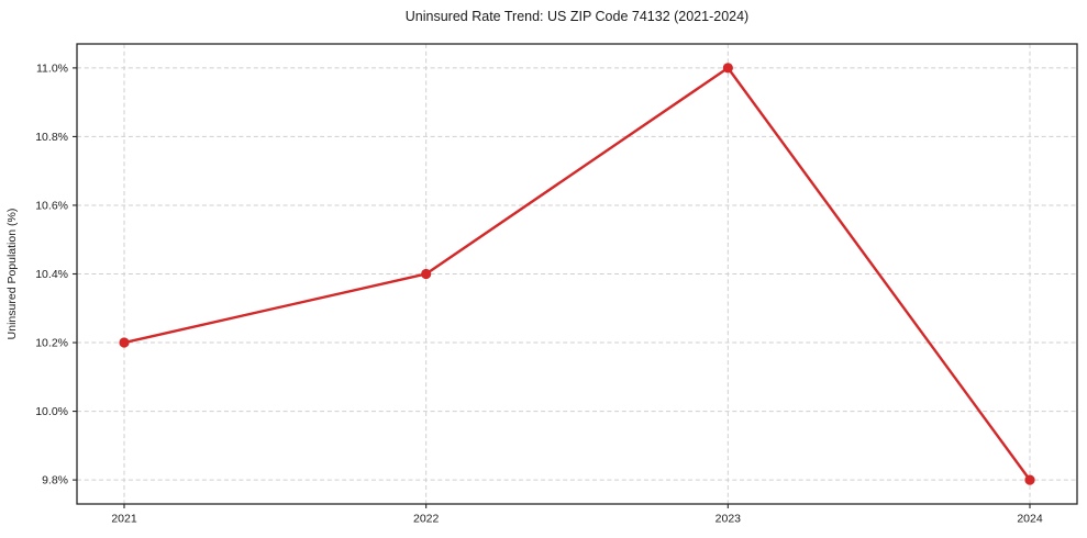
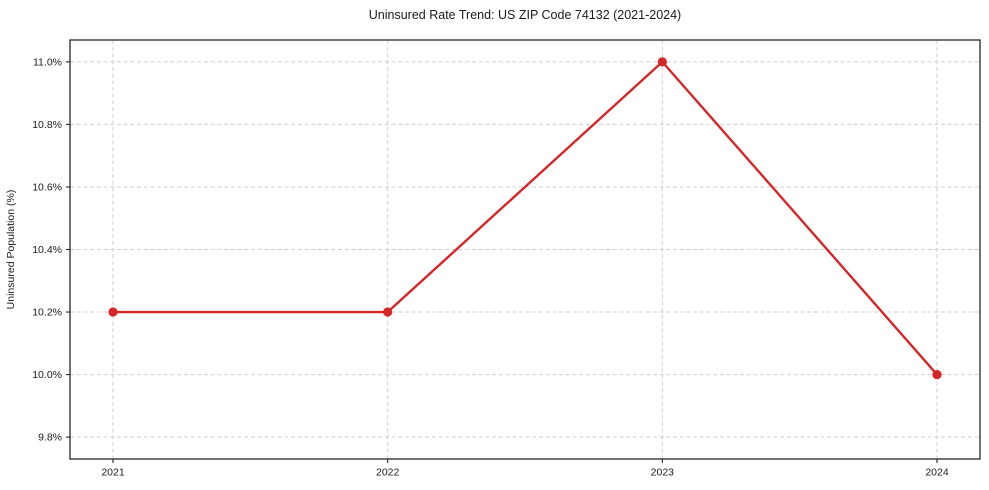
2022: 10.4% -> 10.2%
2024: 9.8% -> 10.0%
